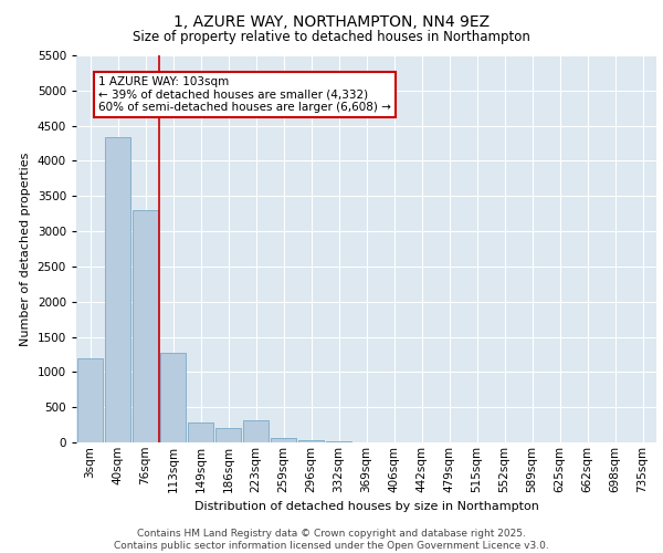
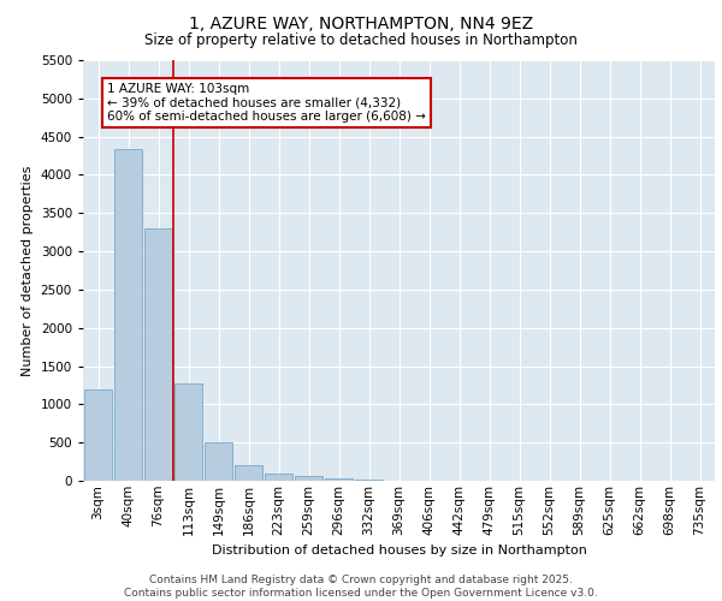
149sqm: 280 -> 500
223sqm: 320 -> 100
